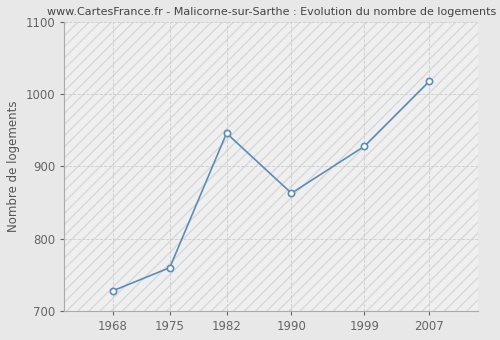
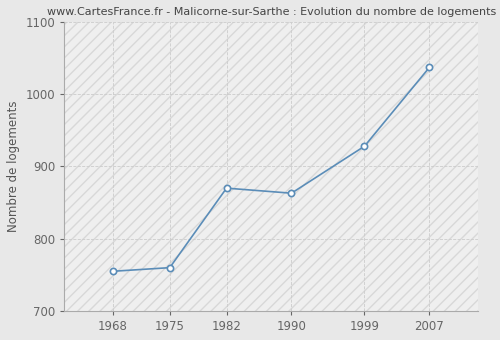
1968: 728 -> 755
1982: 946 -> 870
2007: 1018 -> 1037
